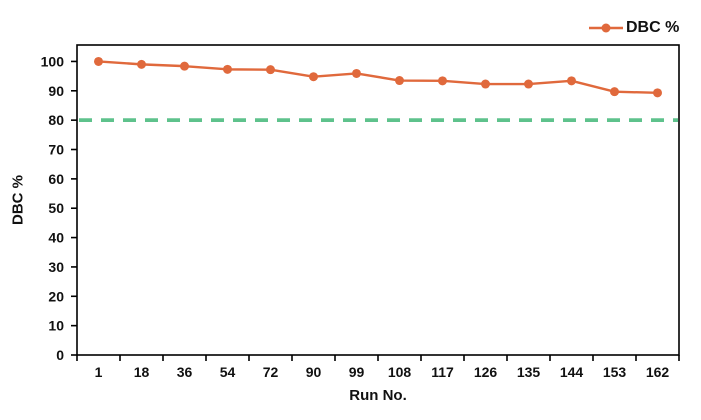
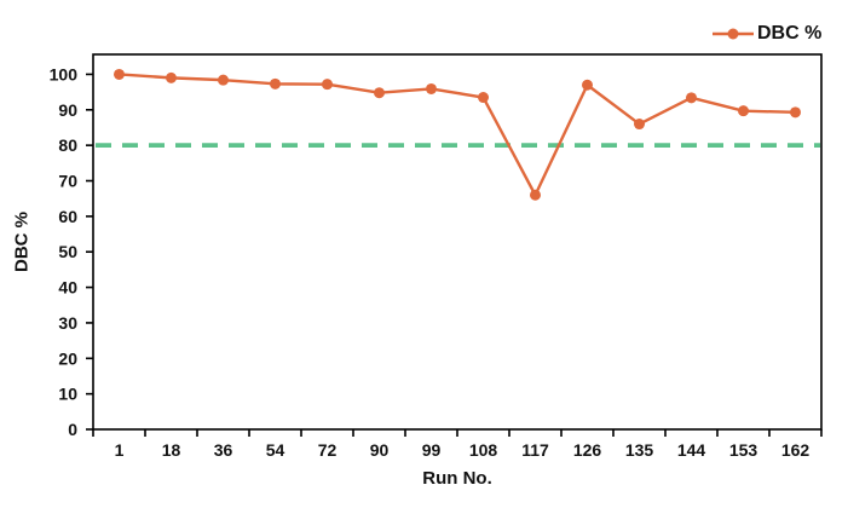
117: 93 -> 66
126: 92 -> 97
135: 92 -> 86
